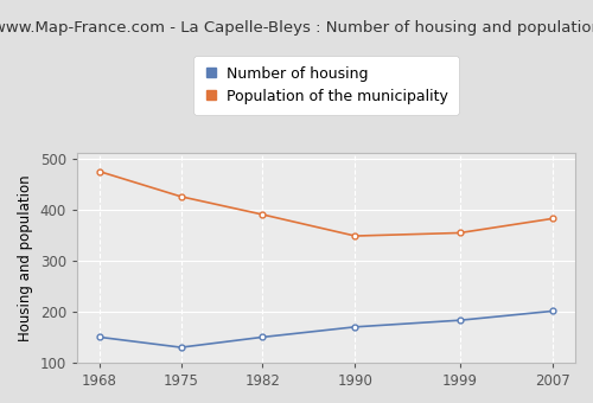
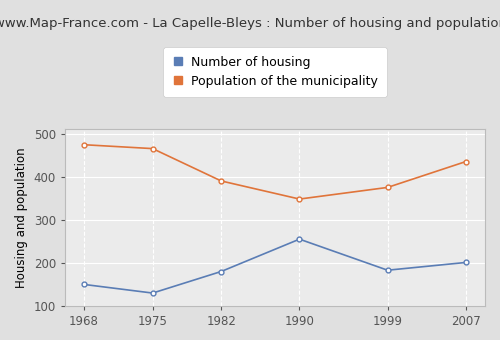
Population of the municipality/1975: 425 -> 465
Number of housing/1982: 150 -> 180
Number of housing/1990: 170 -> 255
Population of the municipality/1999: 354 -> 375
Population of the municipality/2007: 382 -> 435
